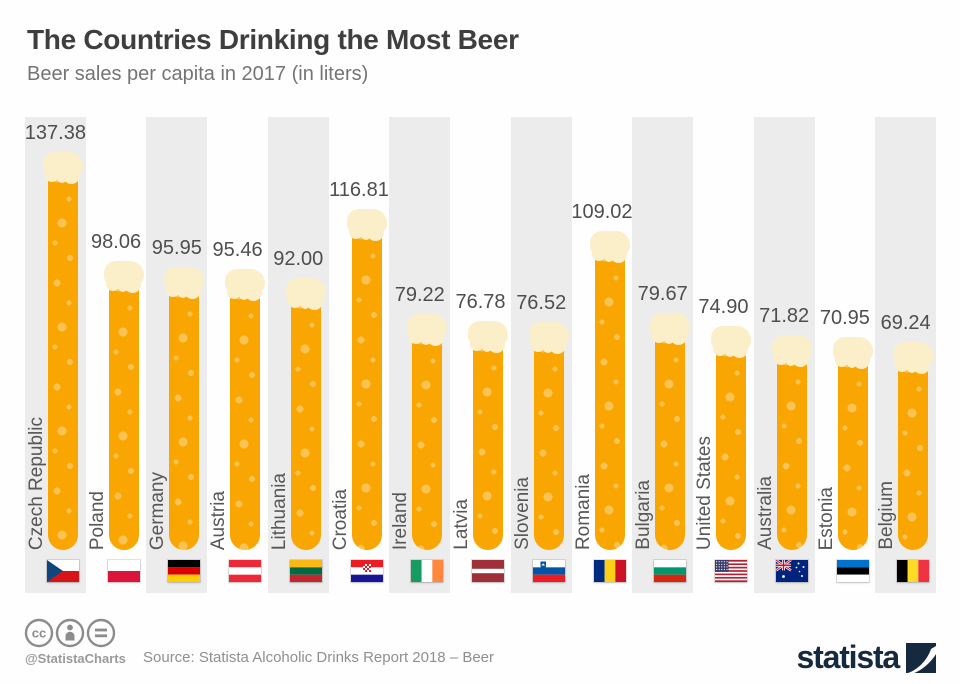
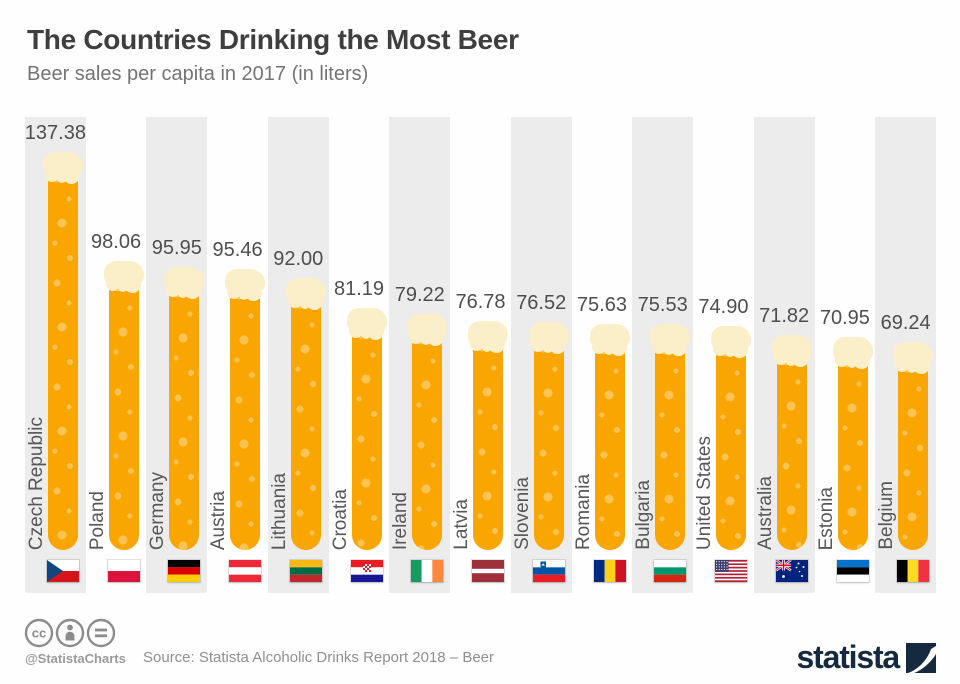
Croatia: 116.81 -> 81.19
Romania: 109.02 -> 75.63
Bulgaria: 79.67 -> 75.53
